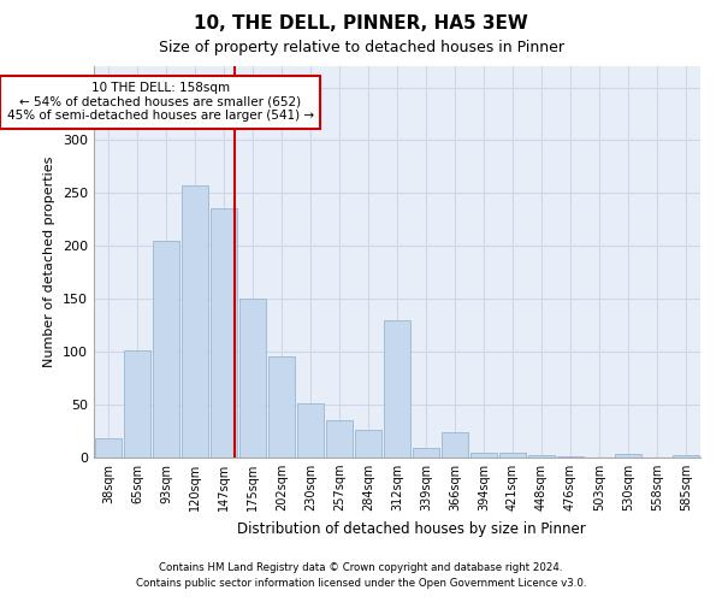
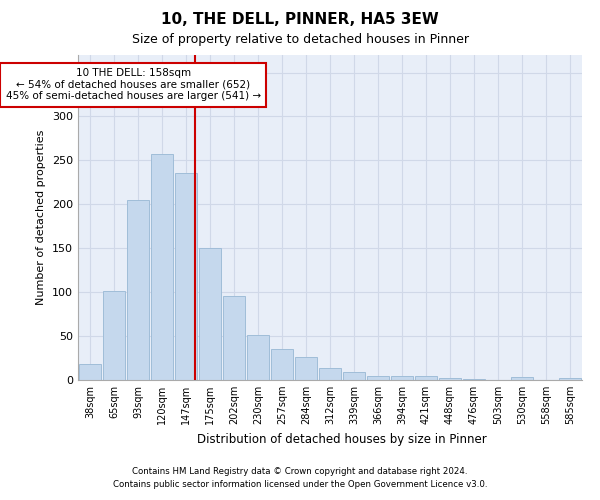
312sqm: 130 -> 14
366sqm: 24 -> 5
